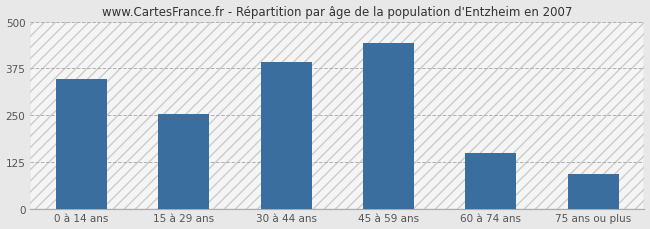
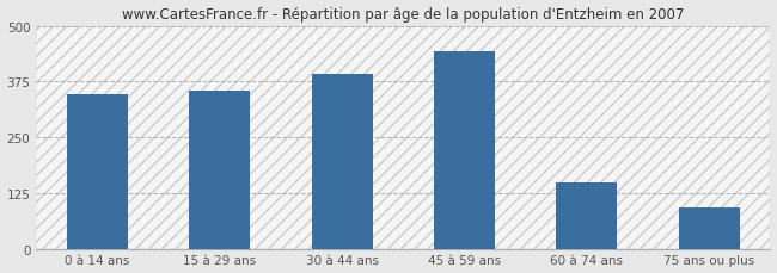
15 à 29 ans: 255 -> 355
